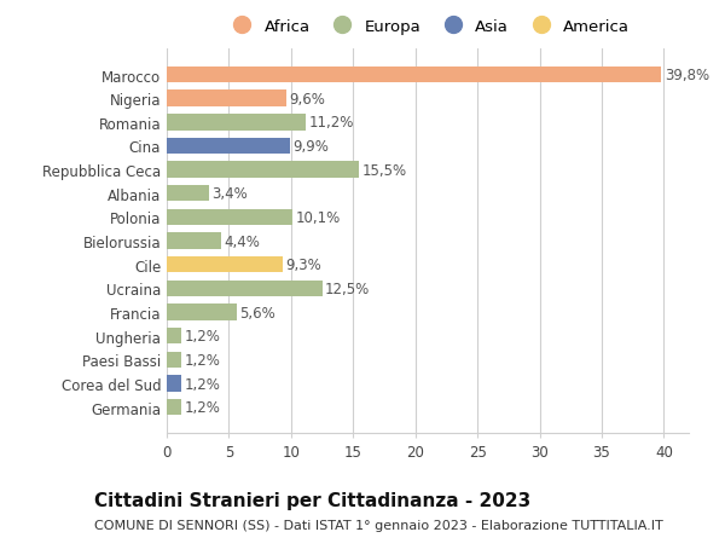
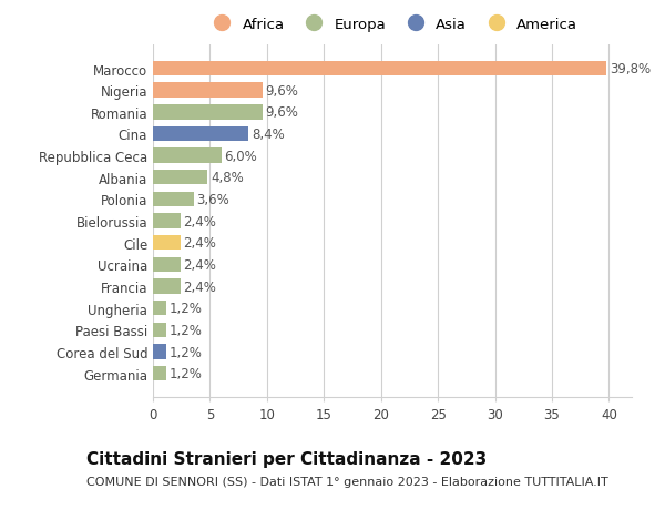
Romania: 11,2% -> 9,6%
Cina: 9,9% -> 8,4%
Repubblica Ceca: 15,5% -> 6,0%
Albania: 3,4% -> 4,8%
Polonia: 10,1% -> 3,6%
Bielorussia: 4,4% -> 2,4%
Cile: 9,3% -> 2,4%
Ucraina: 12,5% -> 2,4%
Francia: 5,6% -> 2,4%
